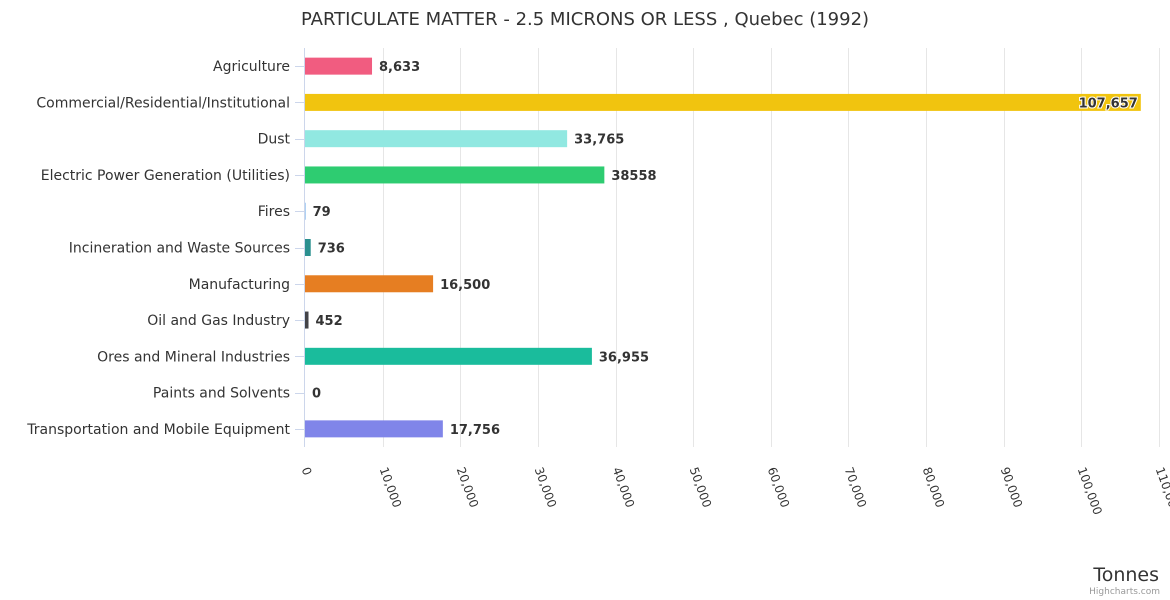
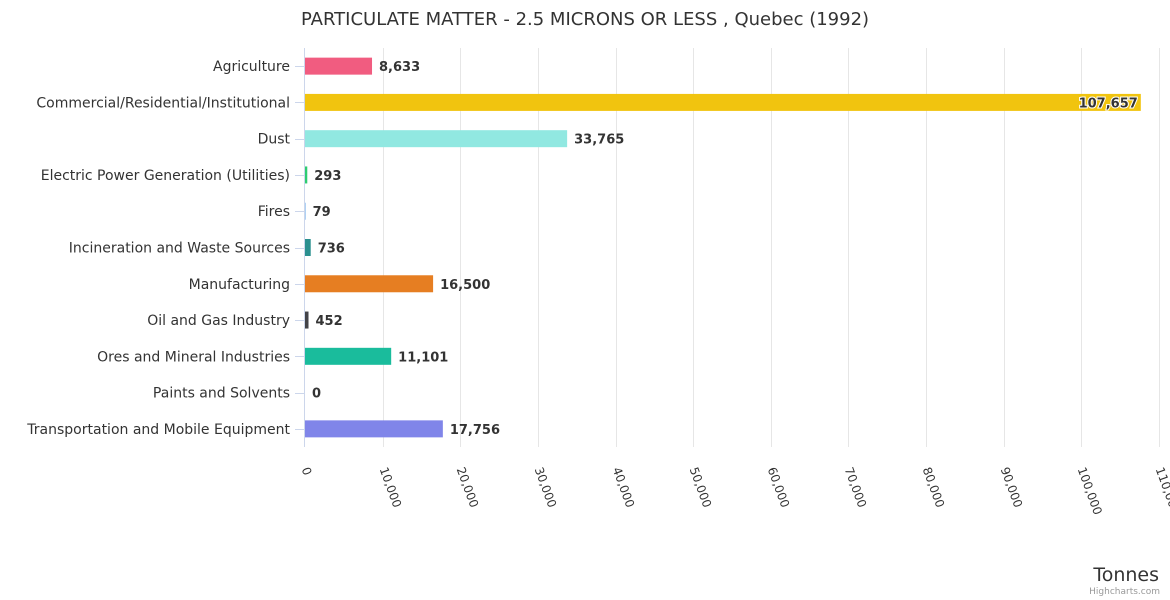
Electric Power Generation (Utilities): 38558 -> 293
Ores and Mineral Industries: 36,955 -> 11,101
